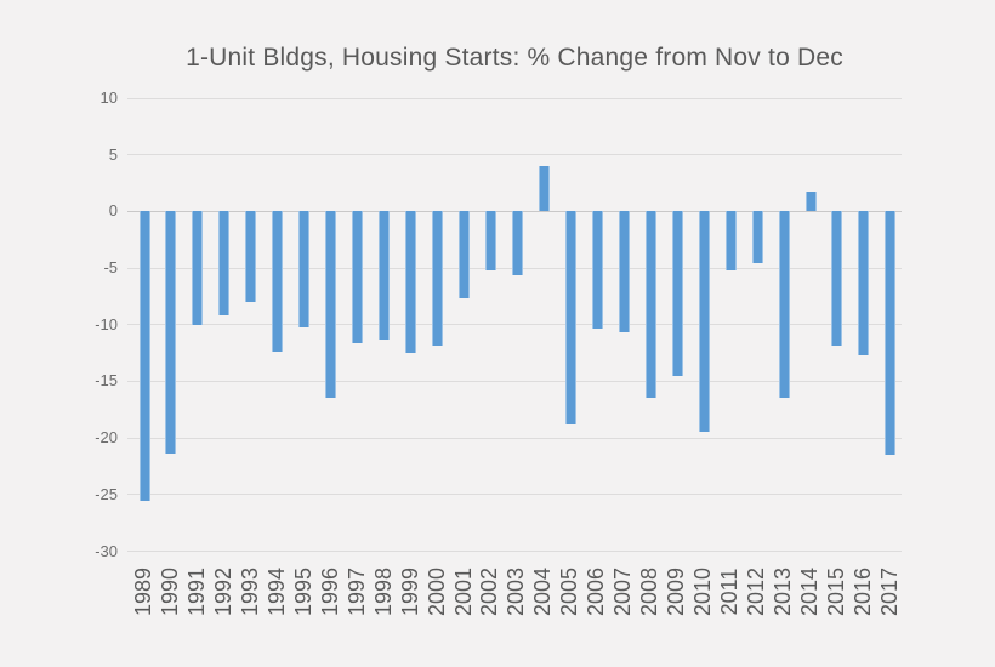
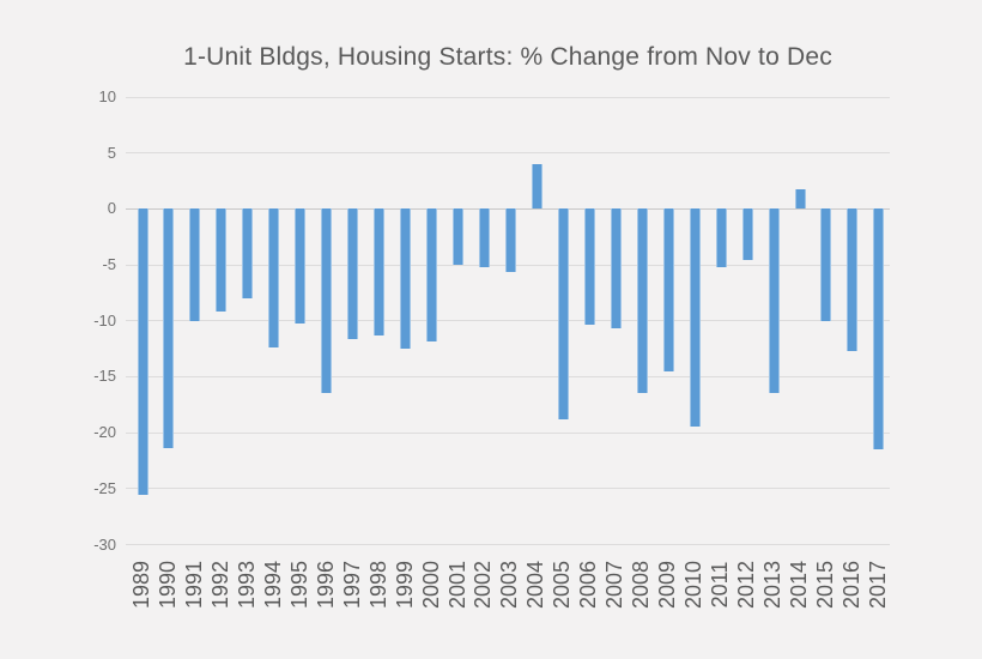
2001: -8 -> -5
2015: -12 -> -10
